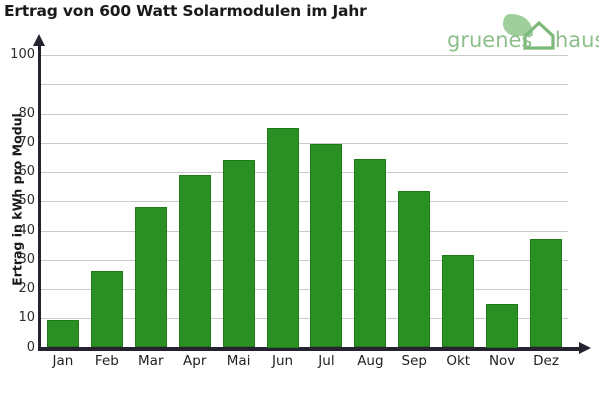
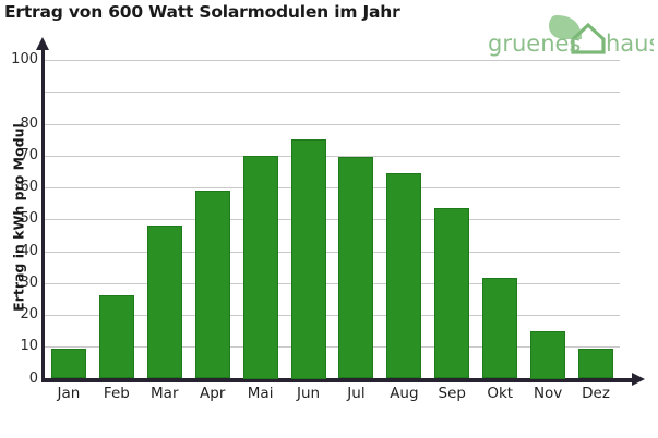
Mai: 64 -> 70
Dez: 37 -> 10
